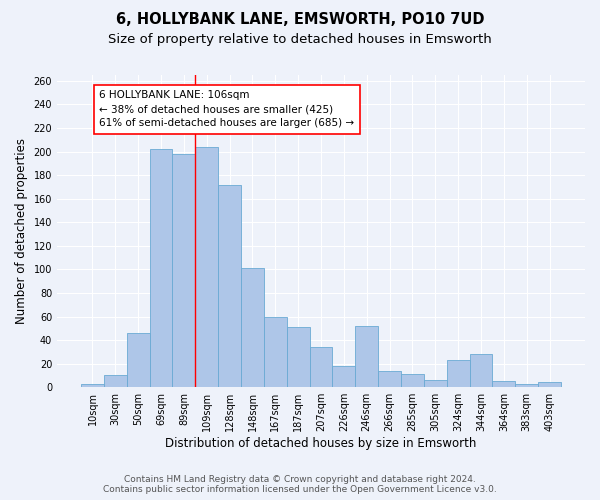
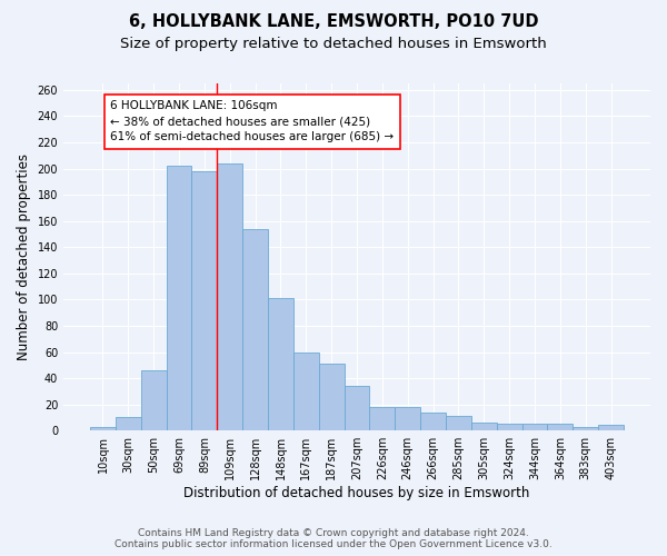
128sqm: 172 -> 154
246sqm: 52 -> 18
324sqm: 23 -> 5
344sqm: 28 -> 5
